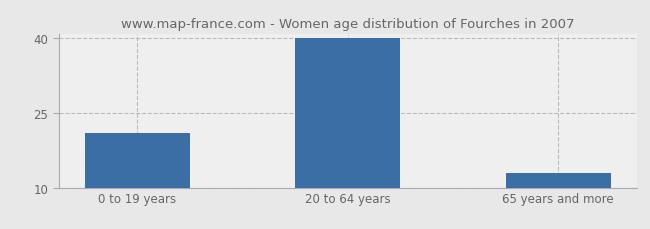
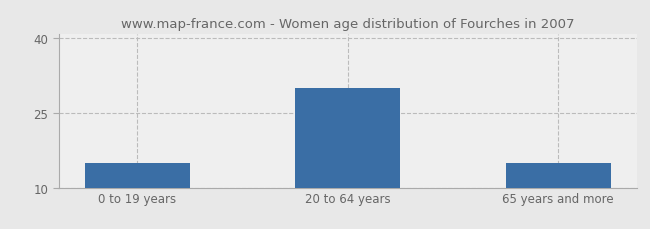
0 to 19 years: 21 -> 15
20 to 64 years: 40 -> 30
65 years and more: 13 -> 15
